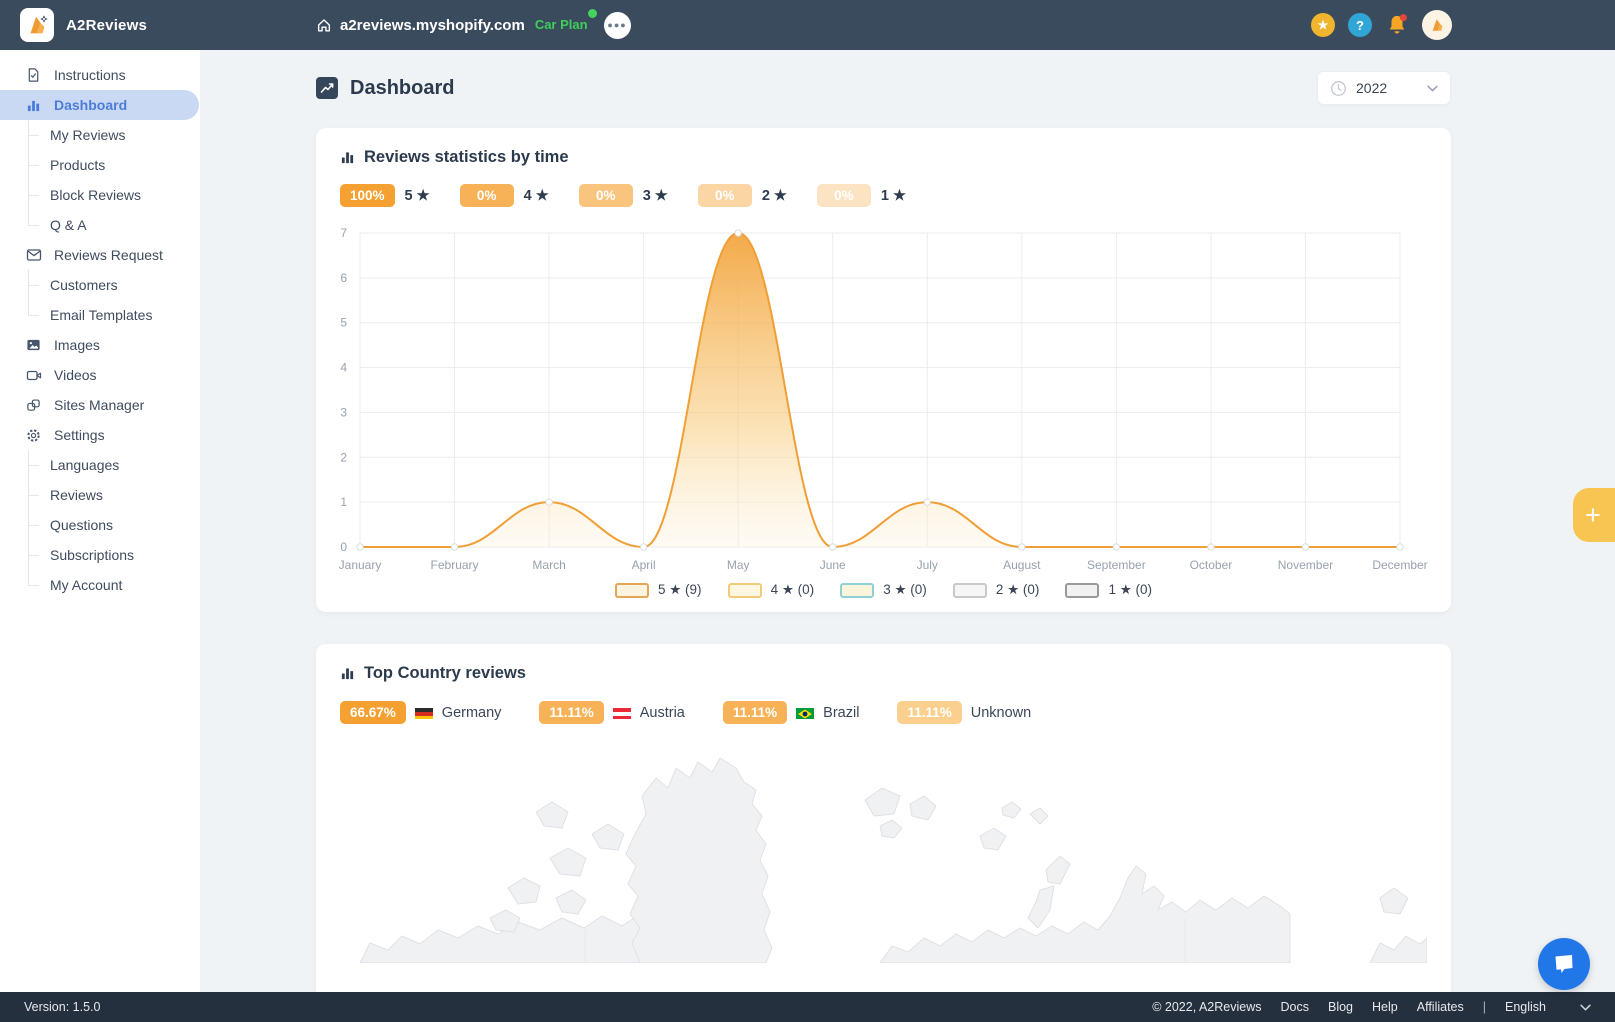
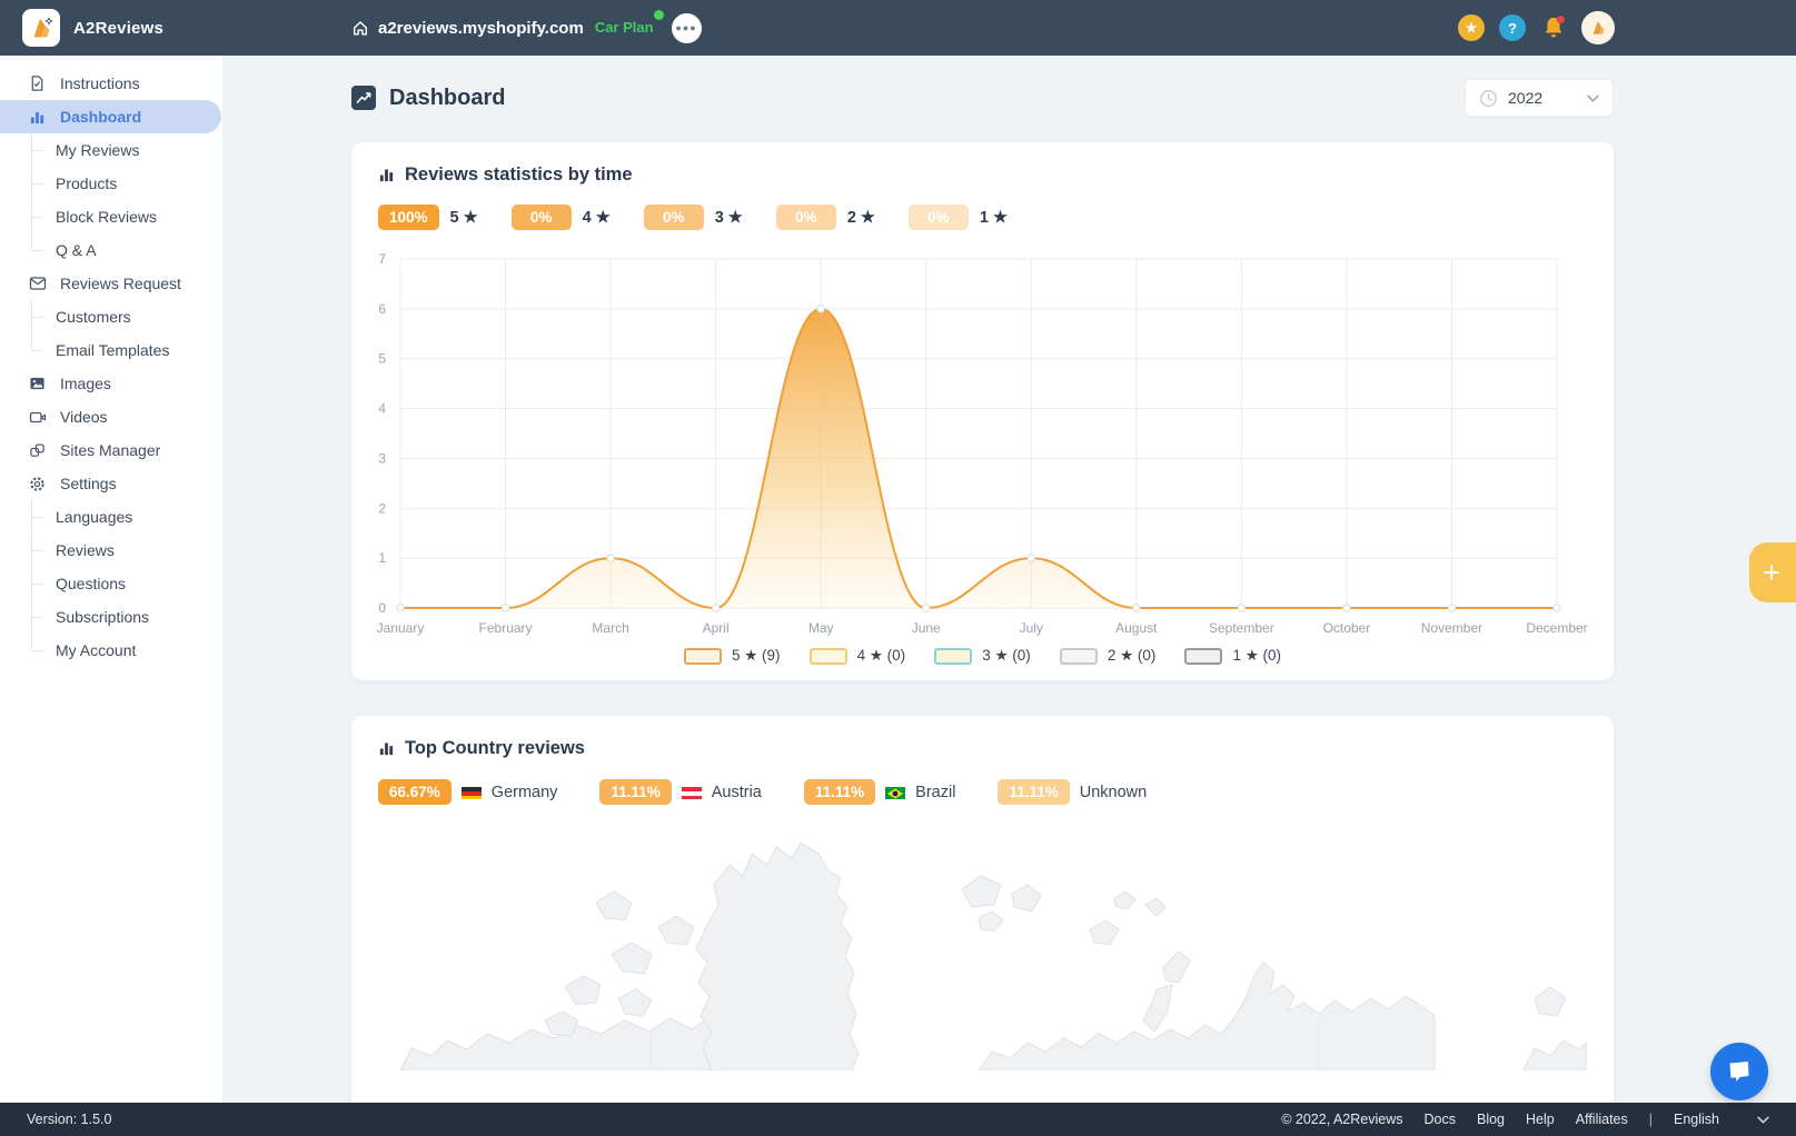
May: 7 -> 6
